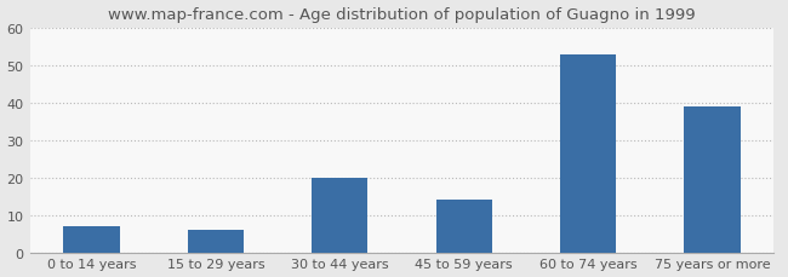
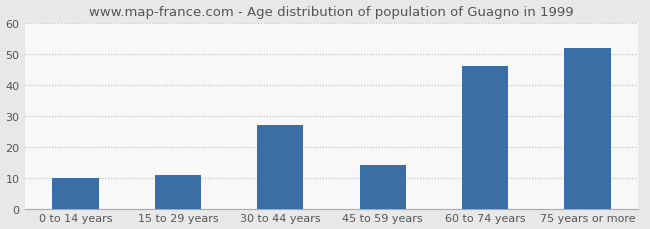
0 to 14 years: 7 -> 10
15 to 29 years: 6 -> 11
30 to 44 years: 20 -> 27
60 to 74 years: 53 -> 46
75 years or more: 39 -> 52
